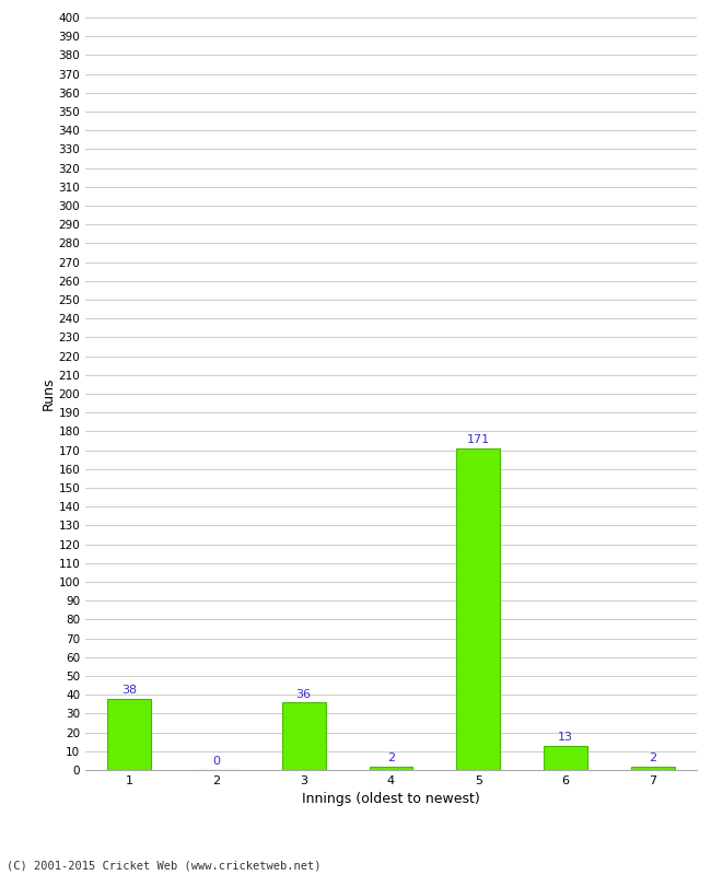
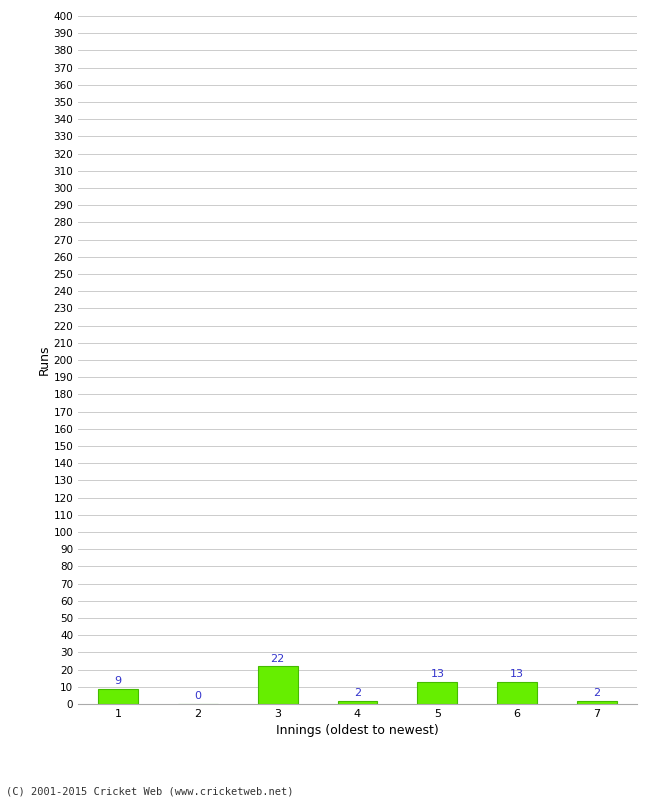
1: 38 -> 9
3: 36 -> 22
5: 171 -> 13
